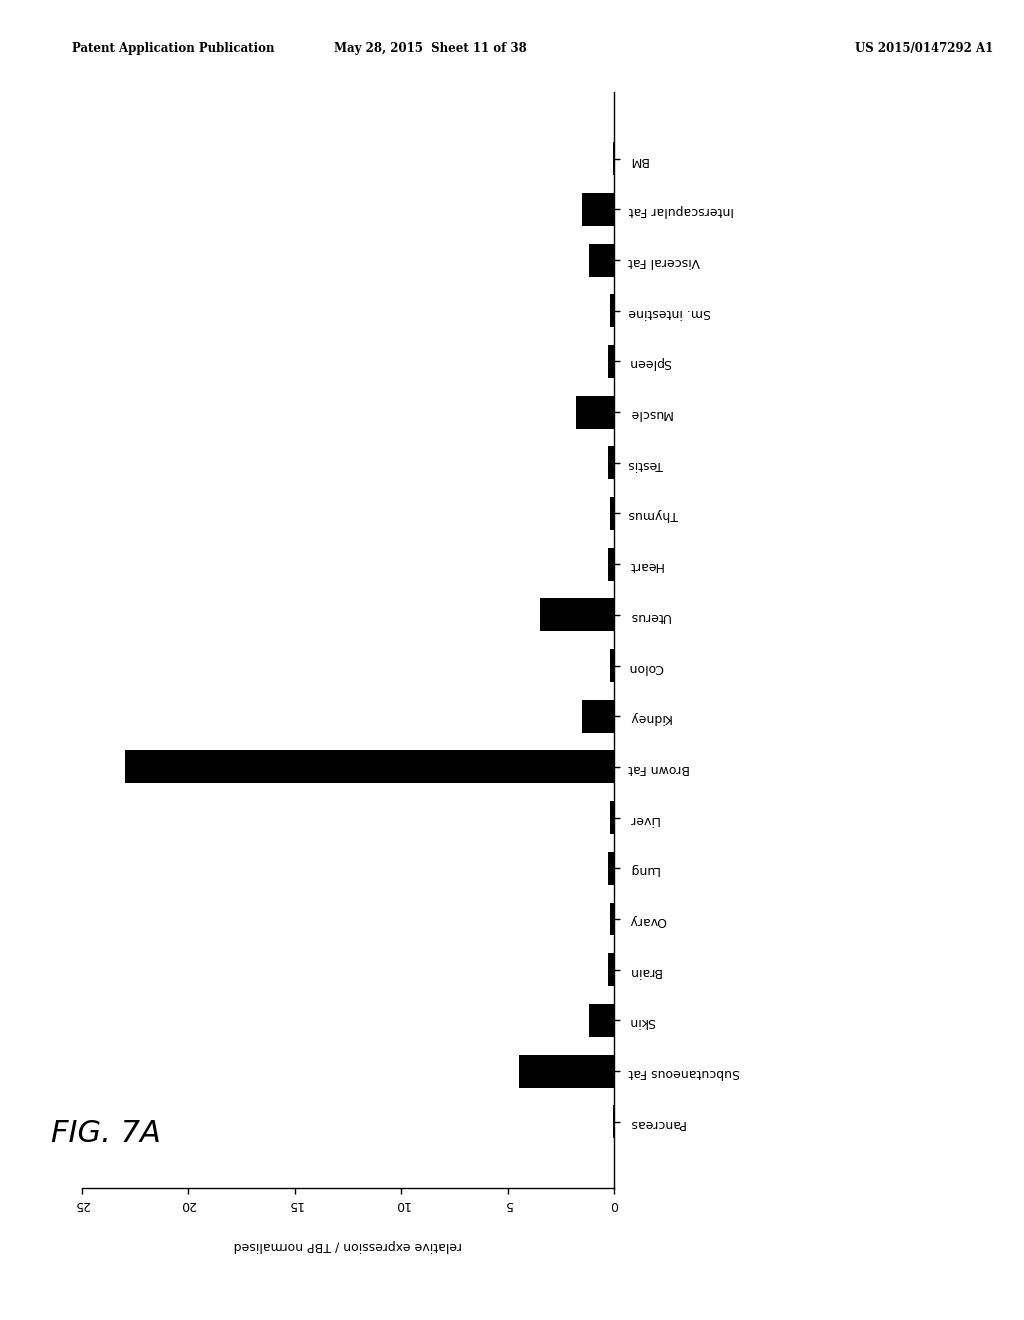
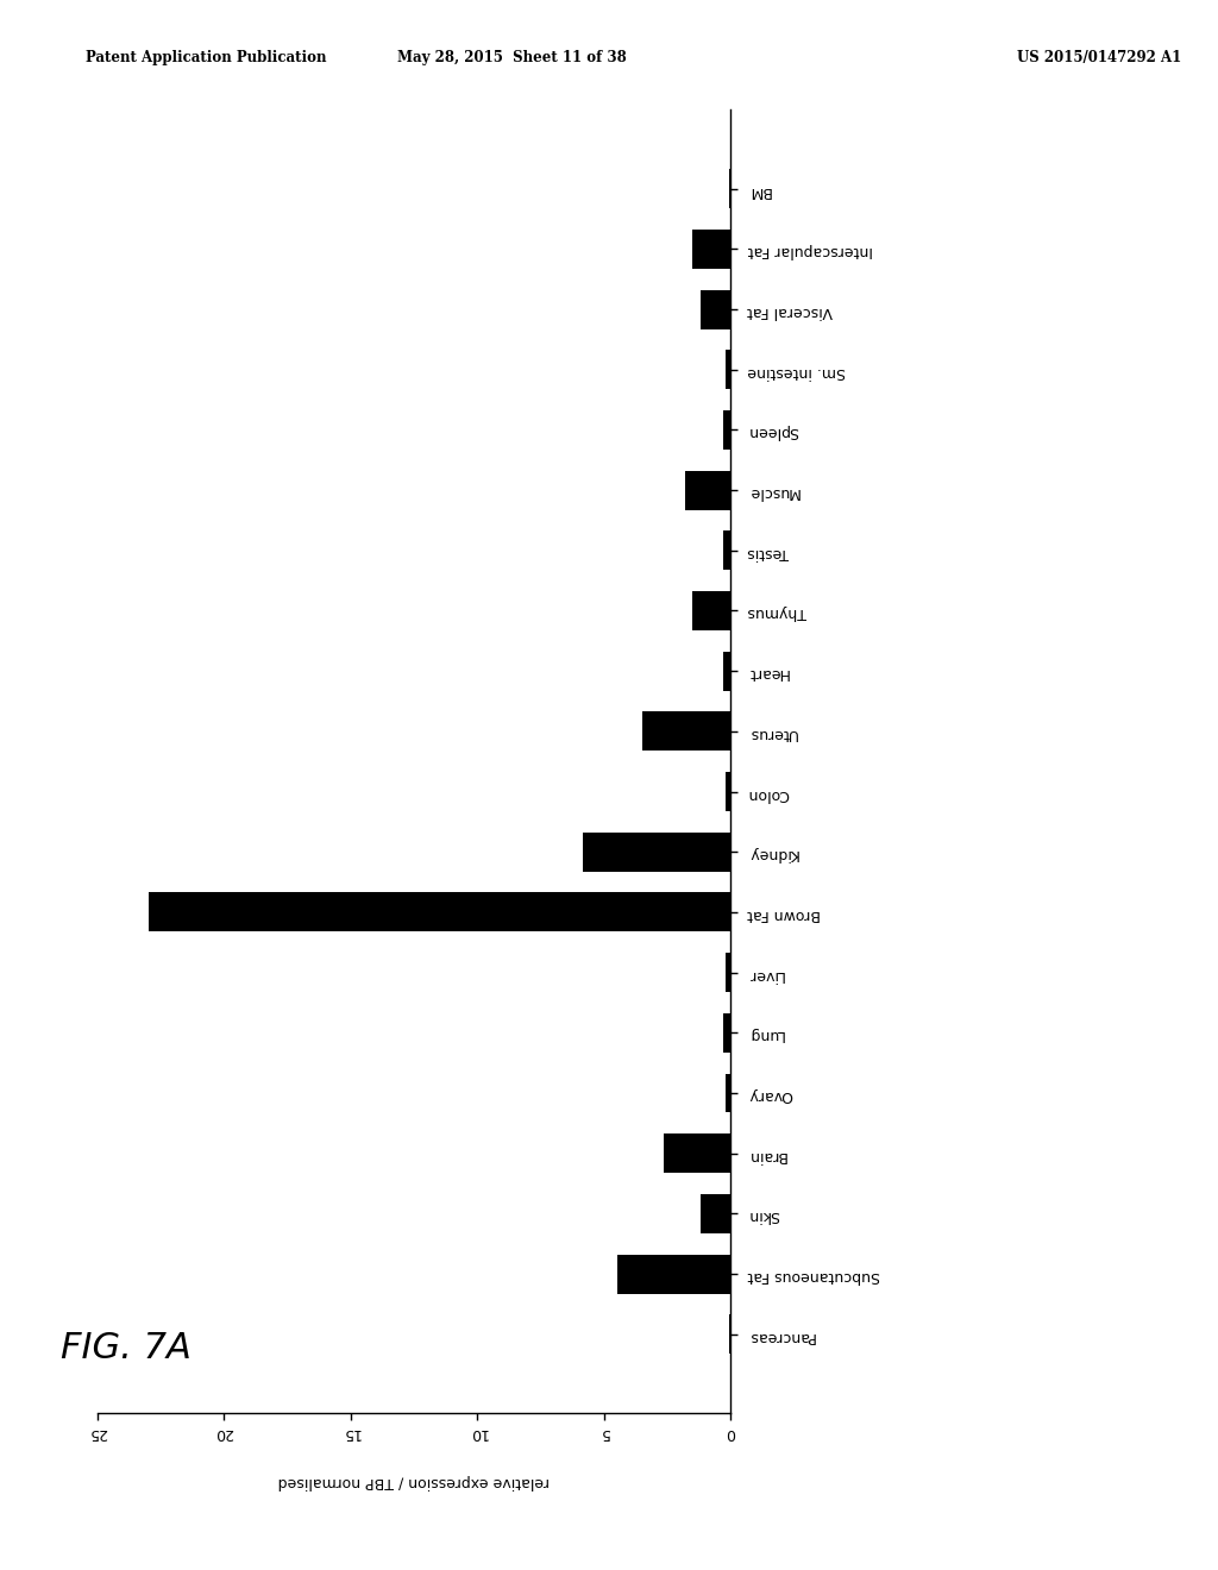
Thymus: 0.20 -> 1.50
Kidney: 1.50 -> 5.85
Brain: 0.30 -> 2.65
